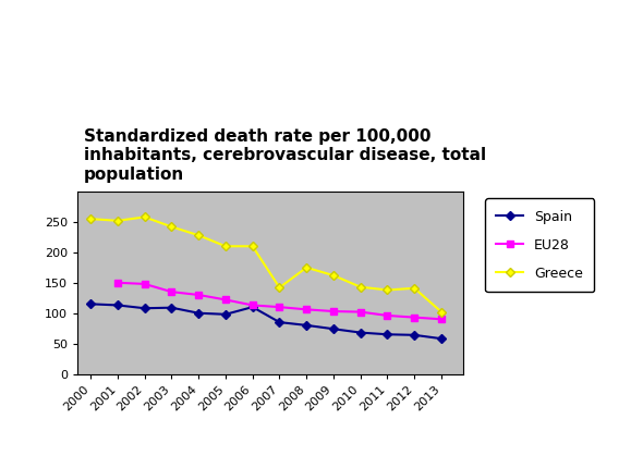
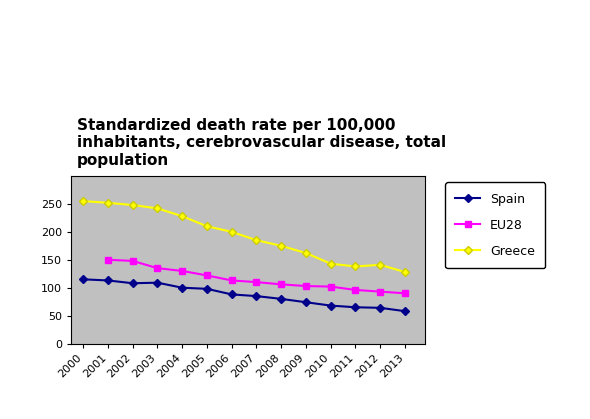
Greece/2002: 258 -> 248
Spain/2006: 110 -> 88
Greece/2006: 210 -> 200
Greece/2007: 142 -> 185
Greece/2013: 102 -> 128
